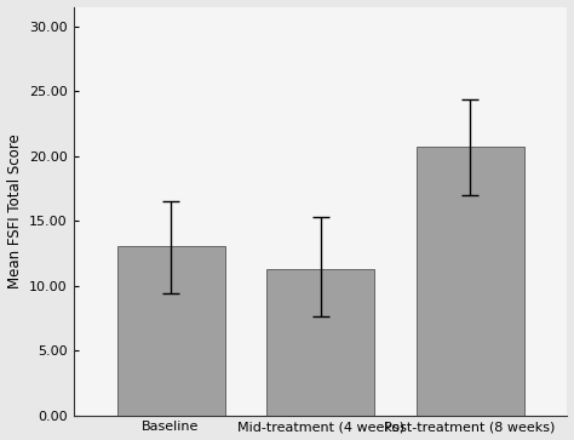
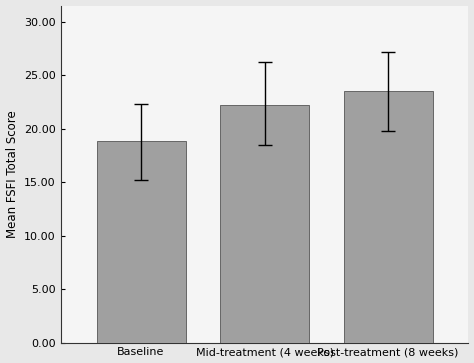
Baseline: 13.0 -> 18.8
Mid-treatment (4 weeks): 11.3 -> 22.2
Post-treatment (8 weeks): 20.7 -> 23.5
